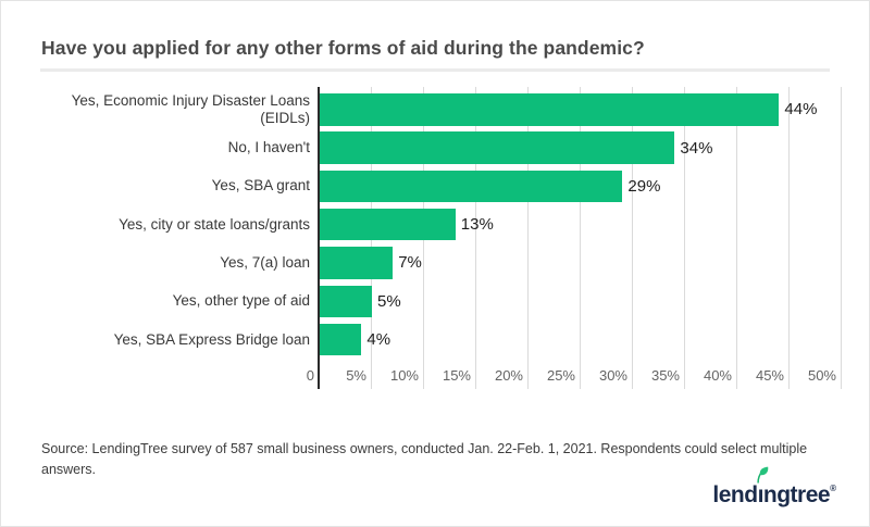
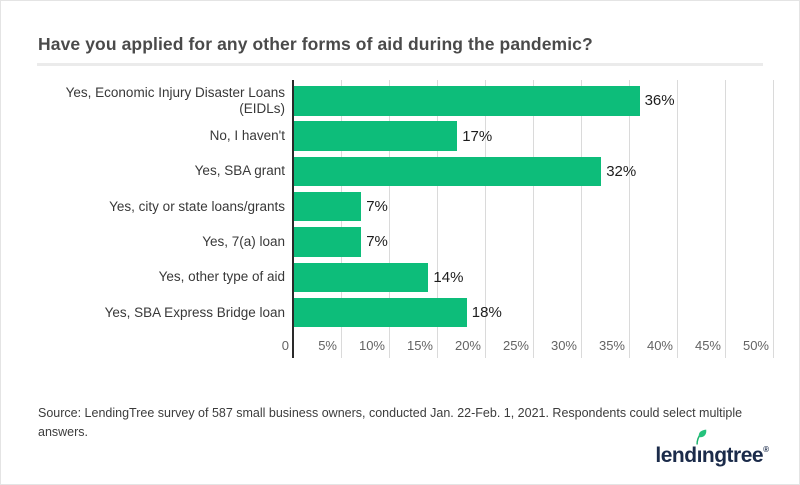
Yes, Economic Injury Disaster Loans (EIDLs): 44% -> 36%
No, I haven't: 34% -> 17%
Yes, SBA grant: 29% -> 32%
Yes, city or state loans/grants: 13% -> 7%
Yes, other type of aid: 5% -> 14%
Yes, SBA Express Bridge loan: 4% -> 18%
